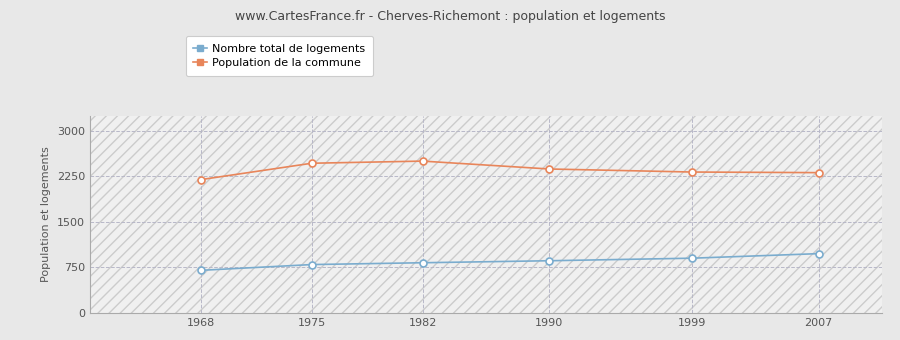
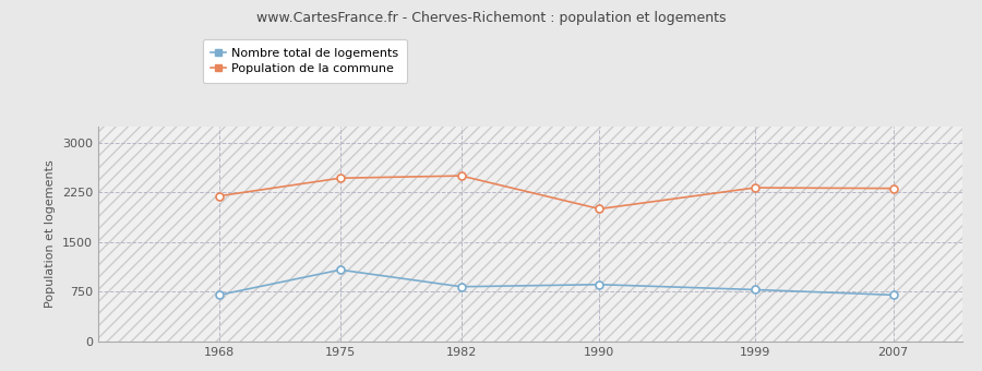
Nombre total de logements/1975: 800 -> 1080
Population de la commune/1990: 2370 -> 2000
Nombre total de logements/1999: 900 -> 780
Nombre total de logements/2007: 980 -> 700
